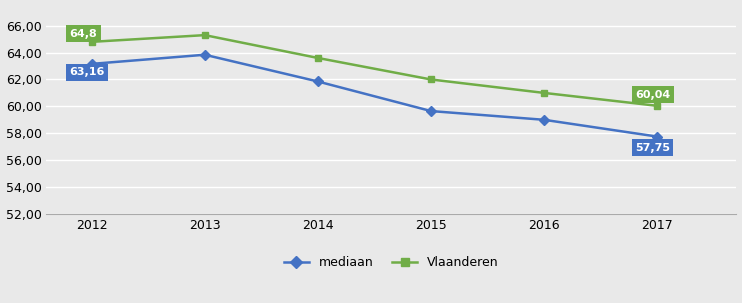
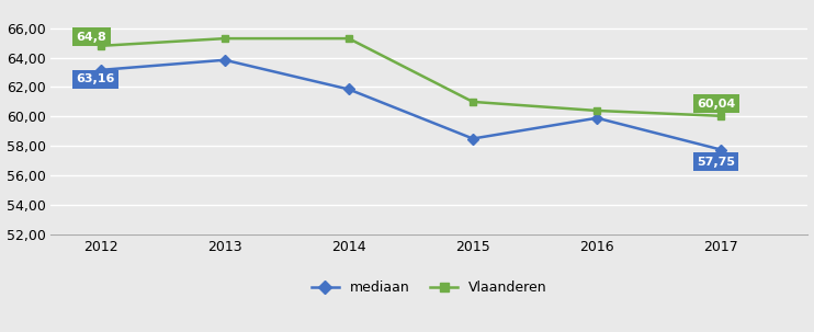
Vlaanderen/2014: 63,6 -> 65,3
mediaan/2015: 59,6 -> 58,5
Vlaanderen/2015: 62,0 -> 61,0
mediaan/2016: 59,0 -> 59,9
Vlaanderen/2016: 61,0 -> 60,4
